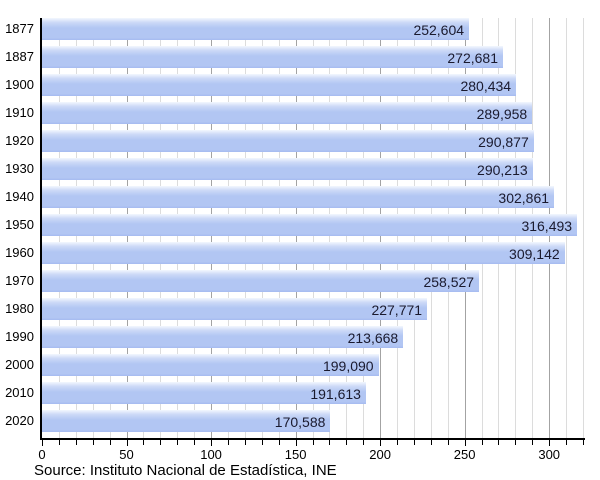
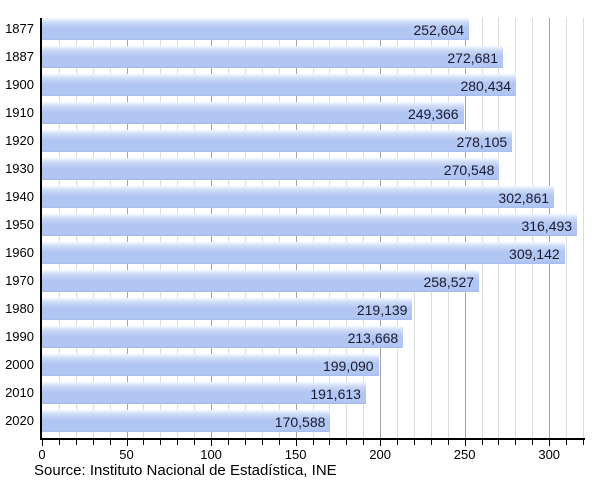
1910: 289,958 -> 249,366
1920: 290,877 -> 278,105
1930: 290,213 -> 270,548
1980: 227,771 -> 219,139
